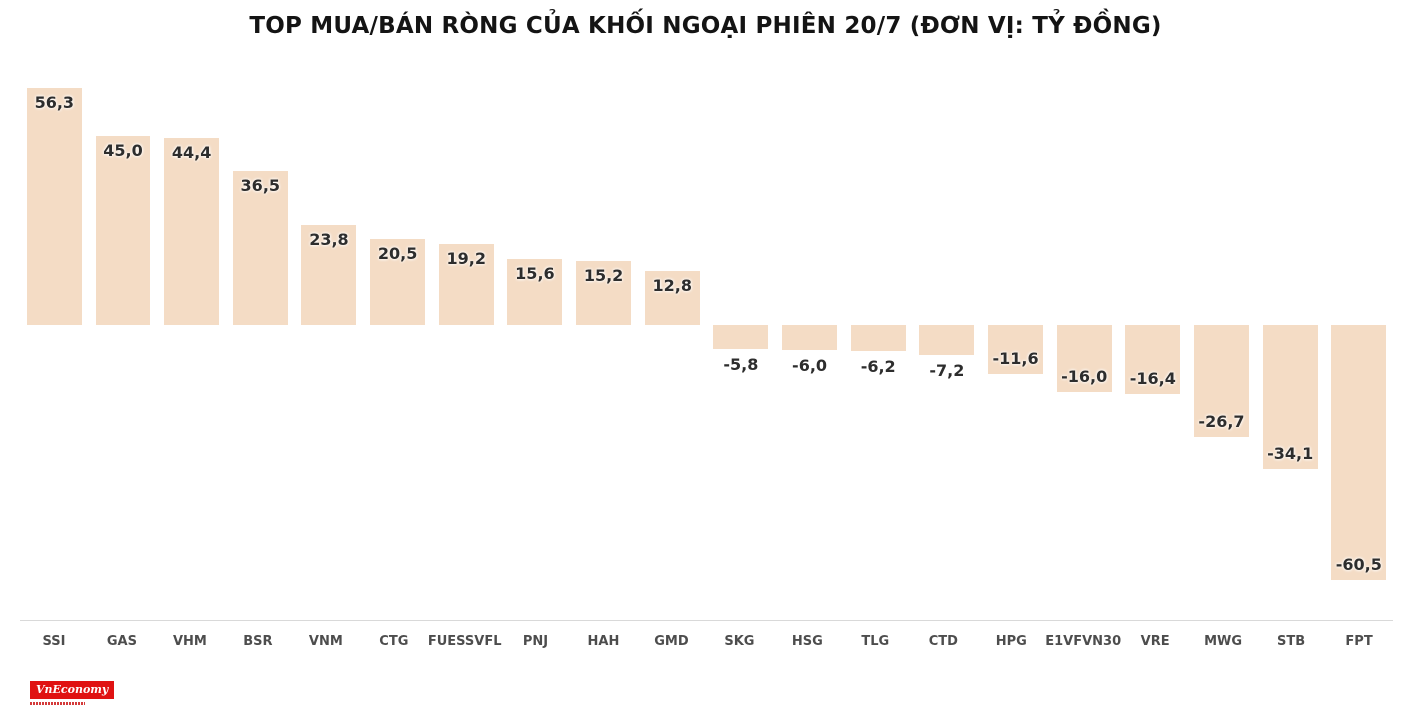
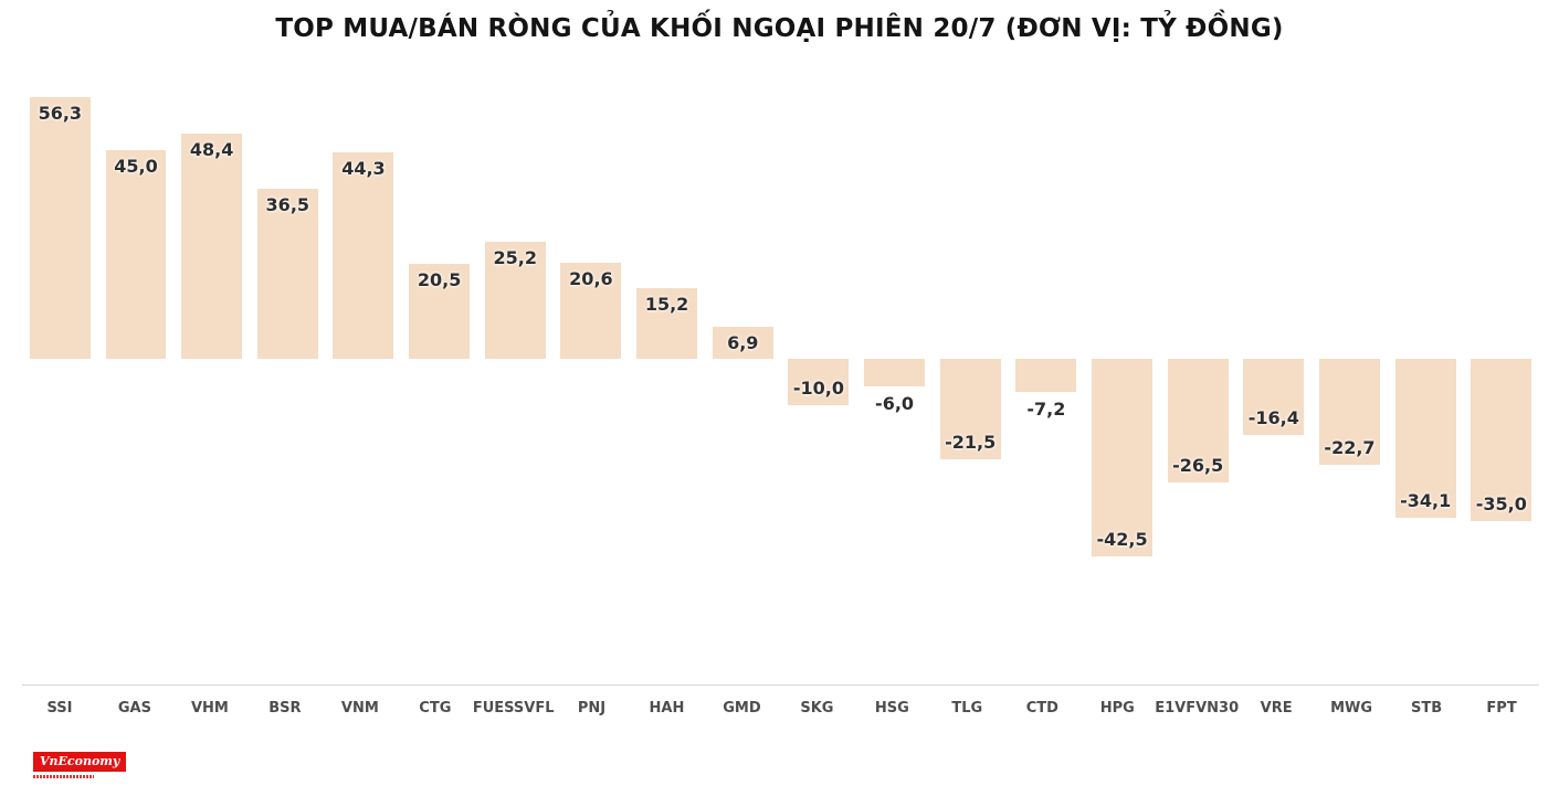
VHM: 44,4 -> 48,4
VNM: 23,8 -> 44,3
FUESSVFL: 19,2 -> 25,2
PNJ: 15,6 -> 20,6
GMD: 12,8 -> 6,9
SKG: -5,8 -> -10,0
TLG: -6,2 -> -21,5
HPG: -11,6 -> -42,5
E1VFVN30: -16,0 -> -26,5
MWG: -26,7 -> -22,7
FPT: -60,5 -> -35,0
